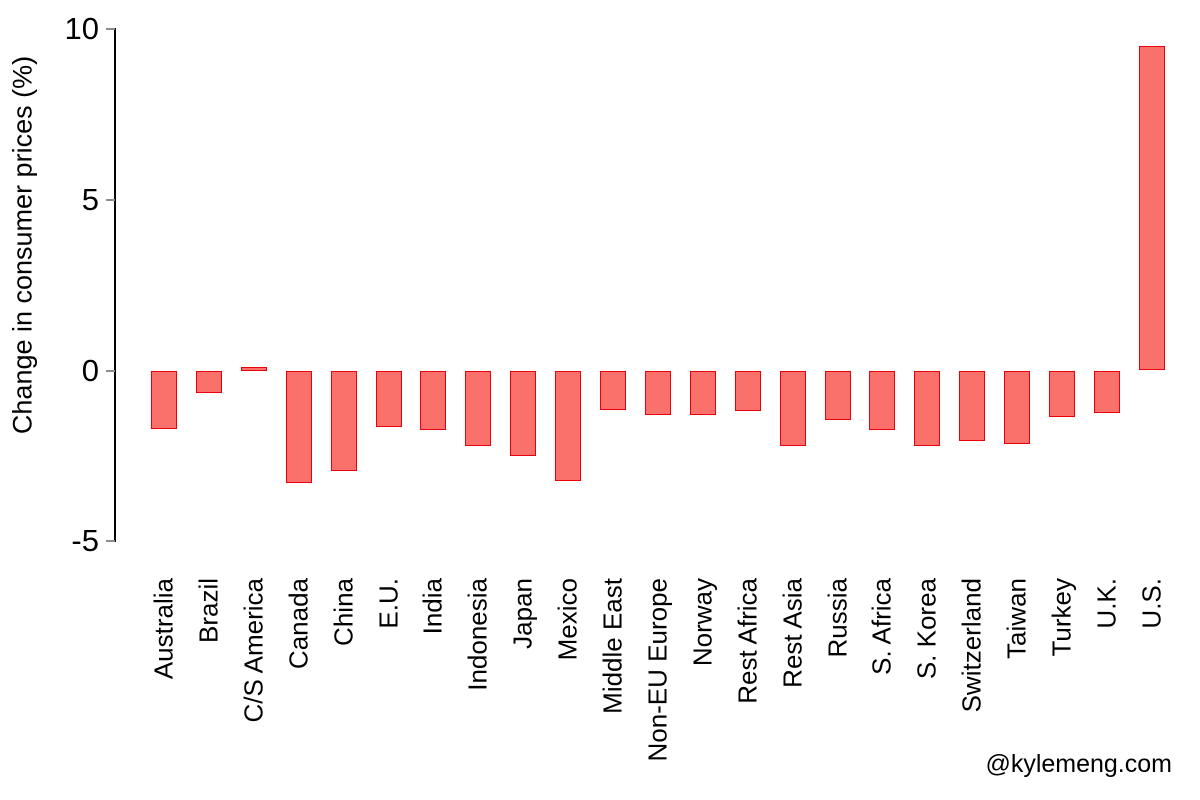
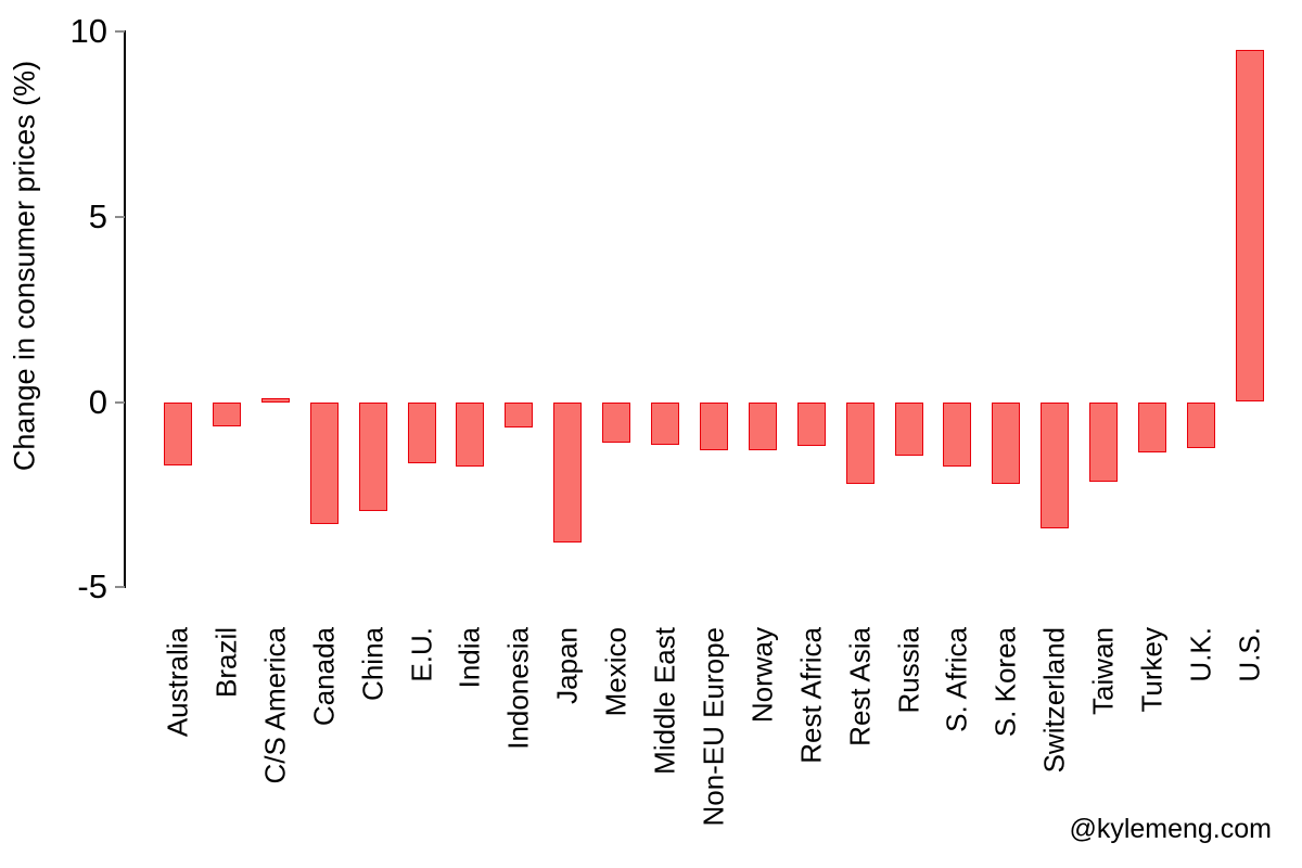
Indonesia: -2.2 -> -0.7
Japan: -2.5 -> -3.8
Mexico: -3.2 -> -1.1
Switzerland: -2.0 -> -3.4
